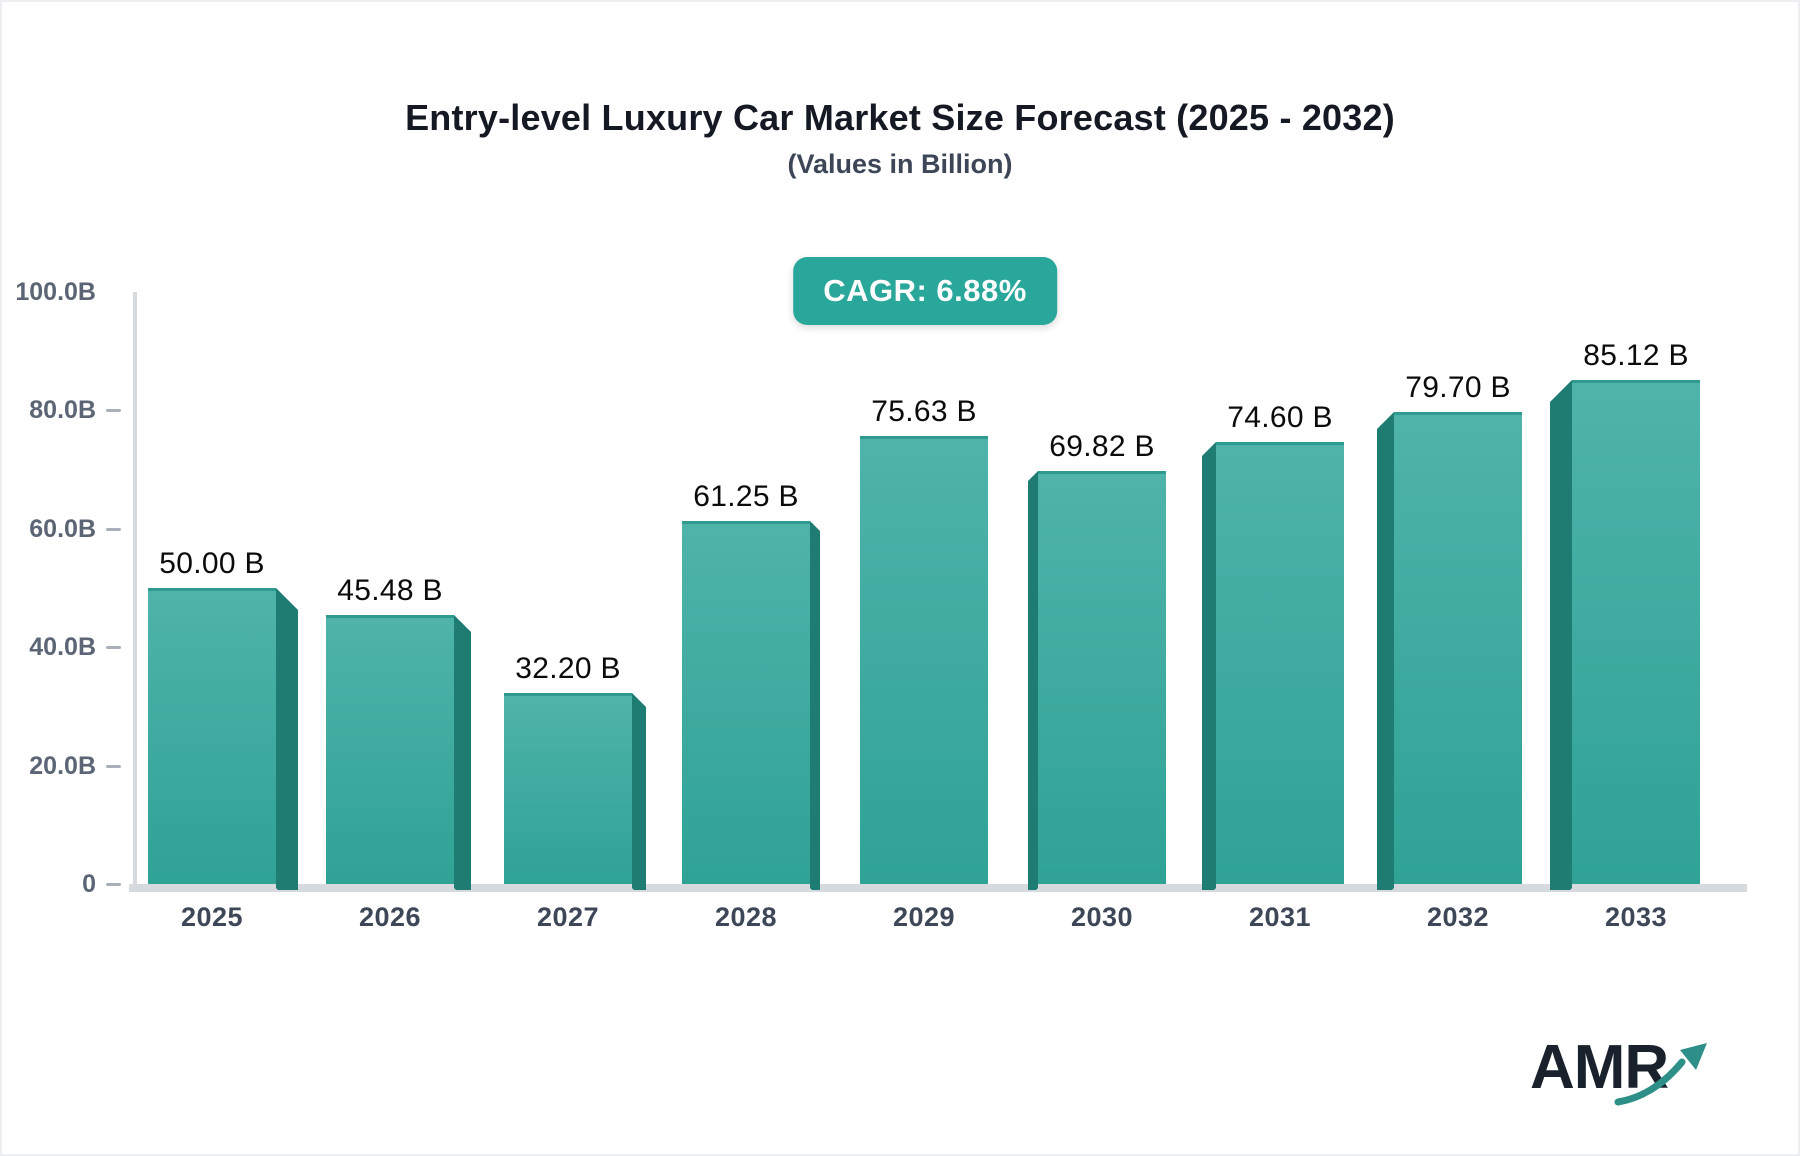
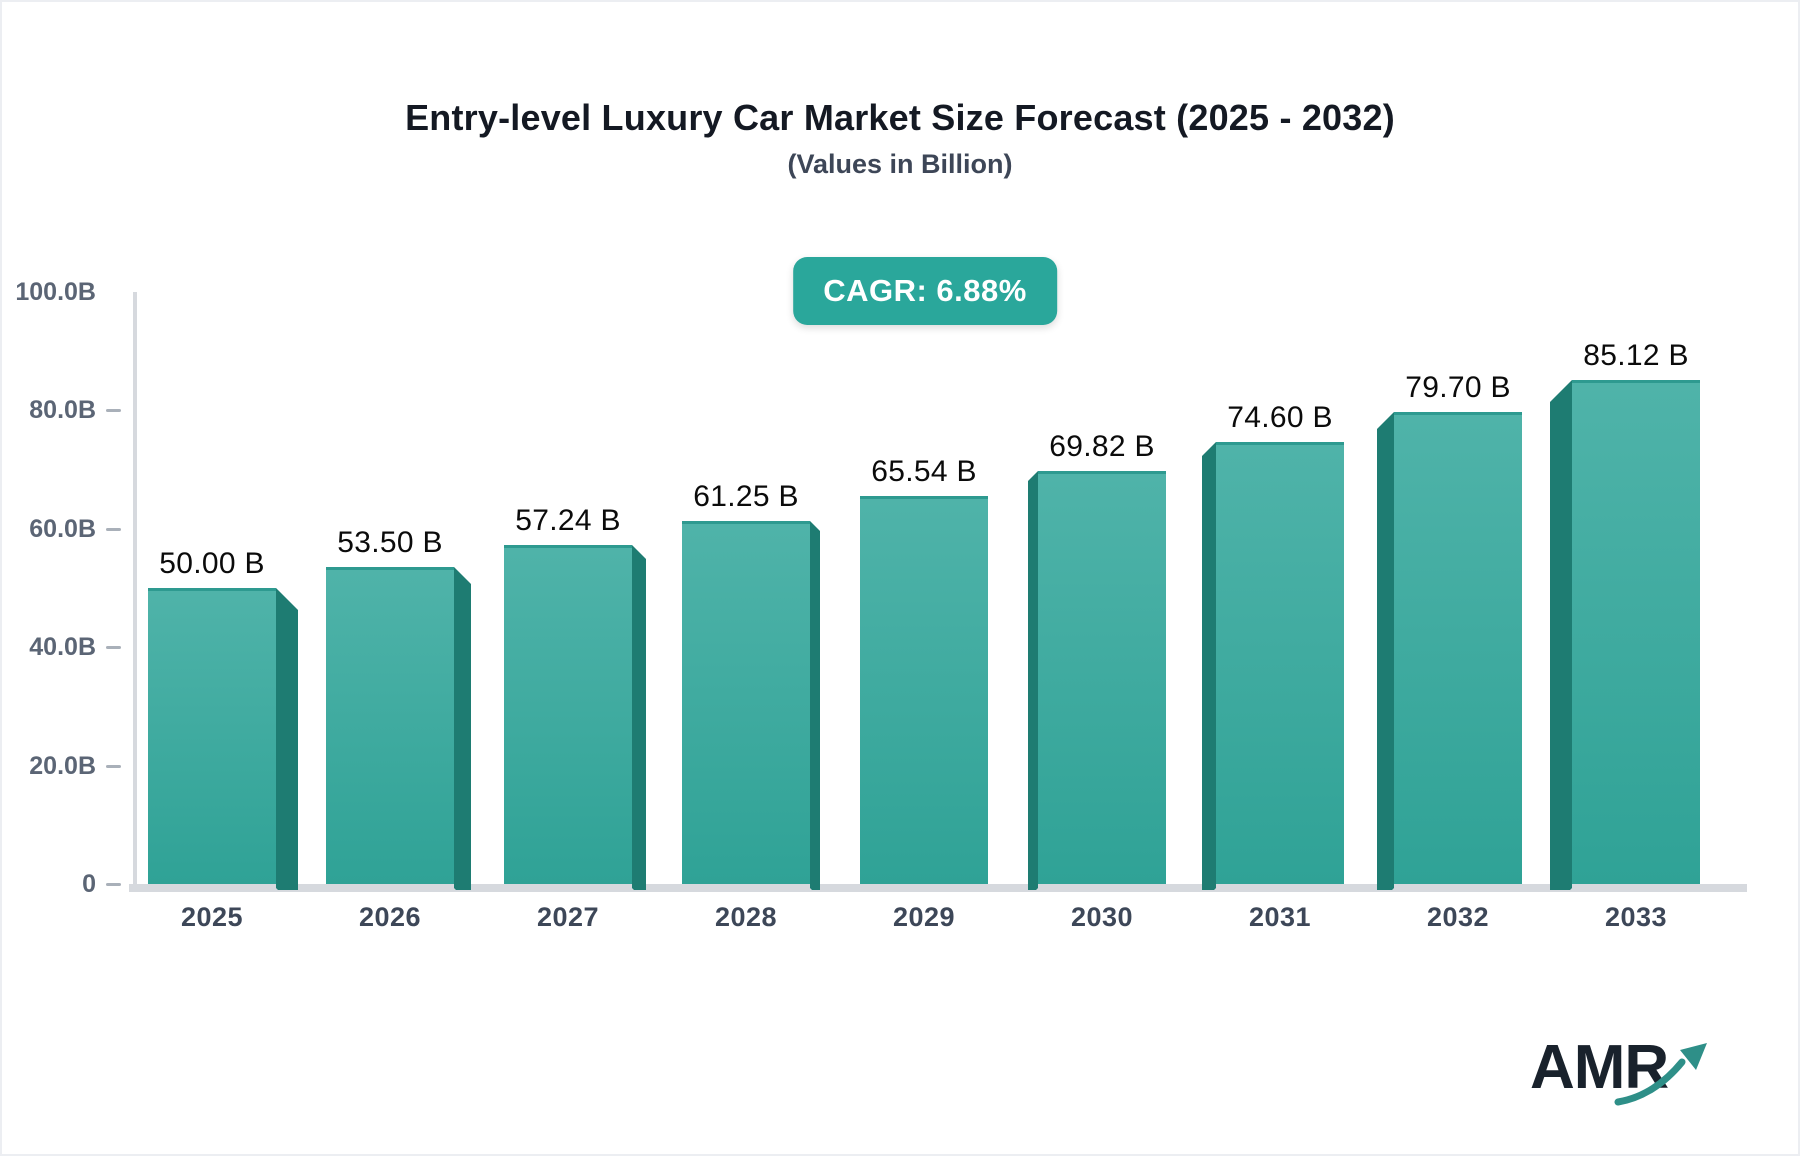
2026: 45.48 -> 53.50
2027: 32.20 -> 57.24
2029: 75.63 -> 65.54
